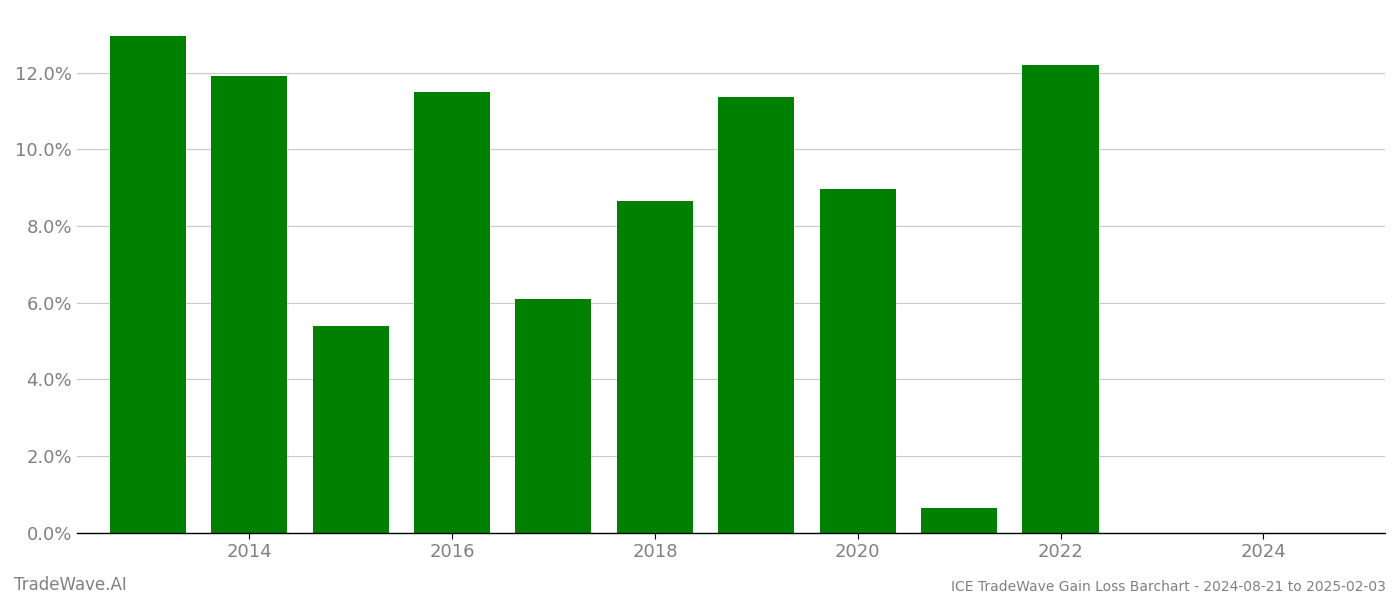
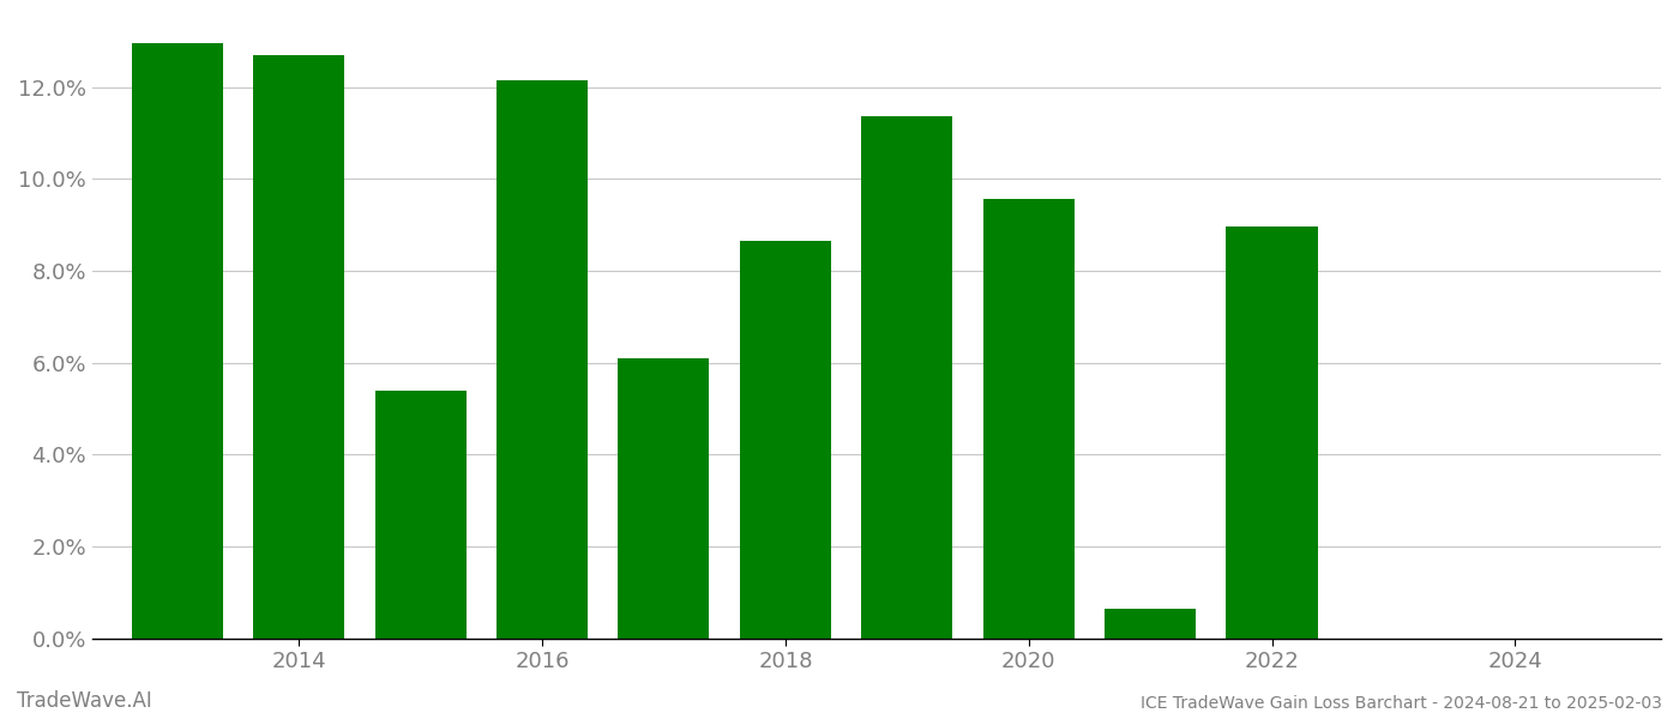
2014: 11.90% -> 12.70%
2016: 11.50% -> 12.15%
2020: 8.95% -> 9.55%
2022: 12.20% -> 8.95%
